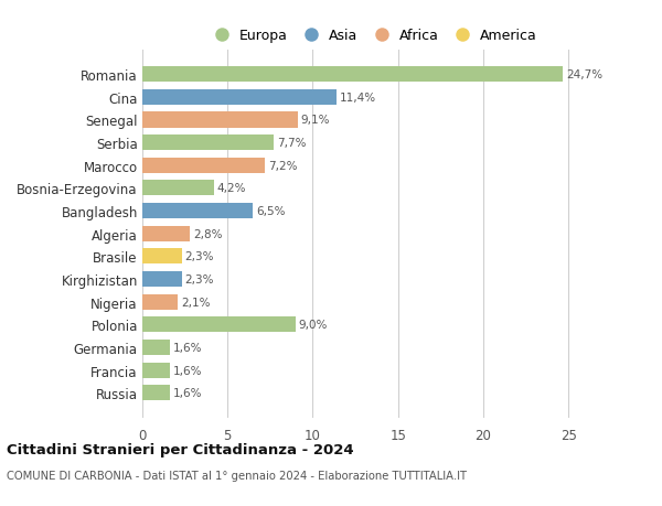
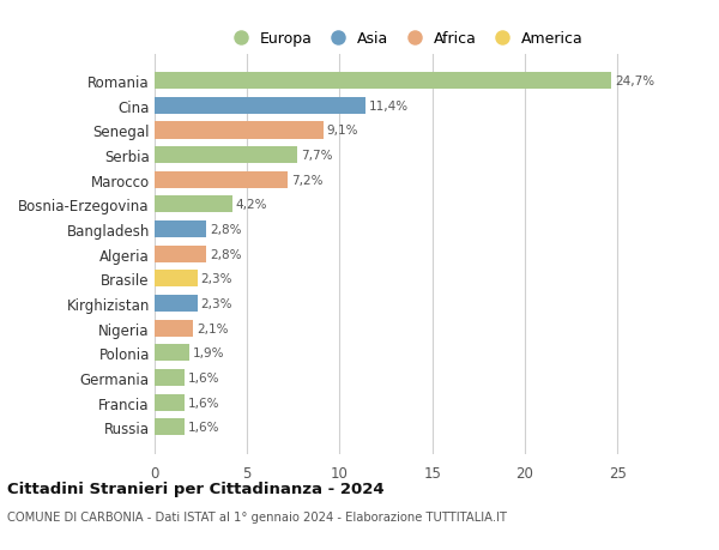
Bangladesh: 6,5% -> 2,8%
Polonia: 9,0% -> 1,9%
